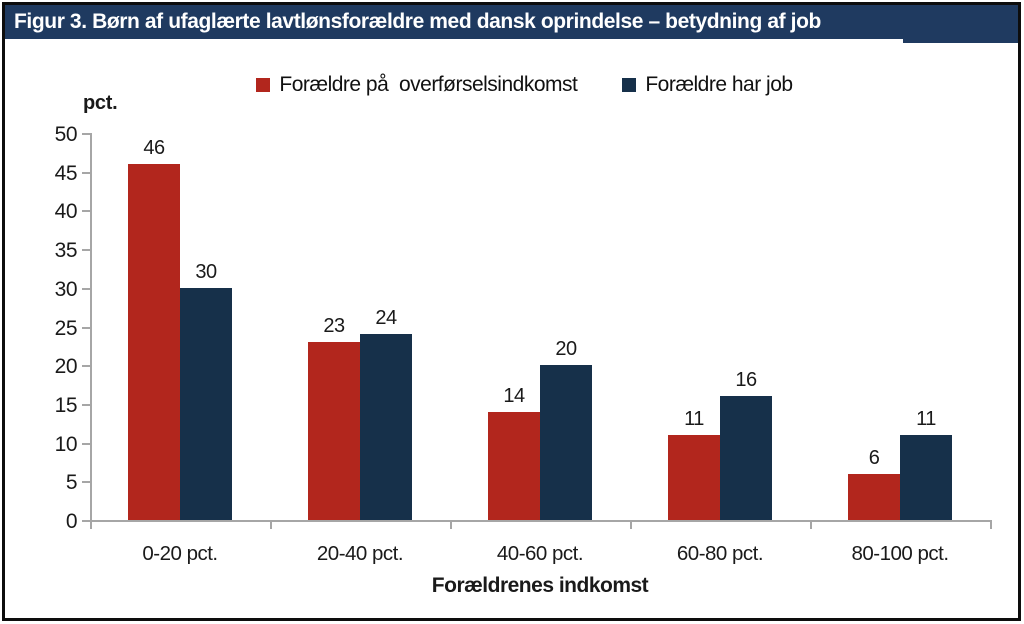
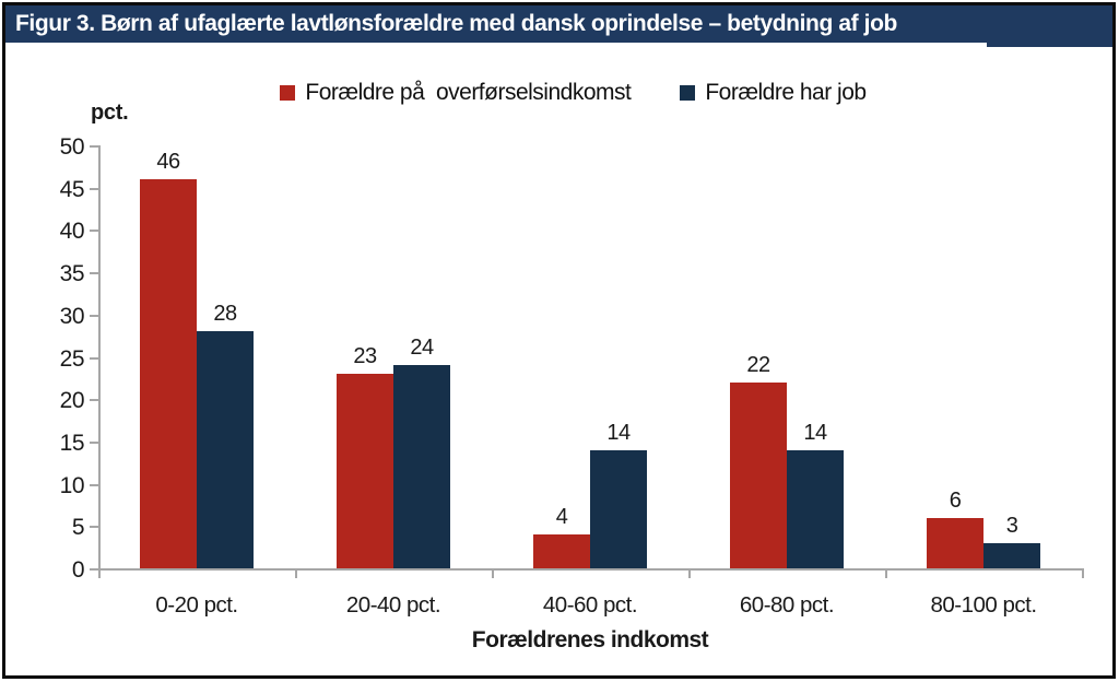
Forældre har job/0-20 pct.: 30 -> 28
Forældre på overførselsindkomst/40-60 pct.: 14 -> 4
Forældre har job/40-60 pct.: 20 -> 14
Forældre på overførselsindkomst/60-80 pct.: 11 -> 22
Forældre har job/60-80 pct.: 16 -> 14
Forældre har job/80-100 pct.: 11 -> 3
